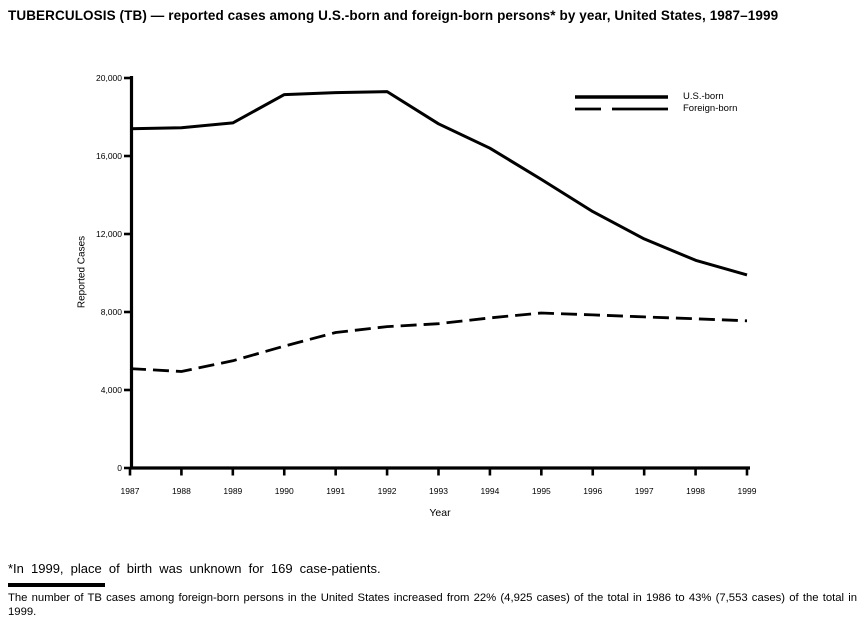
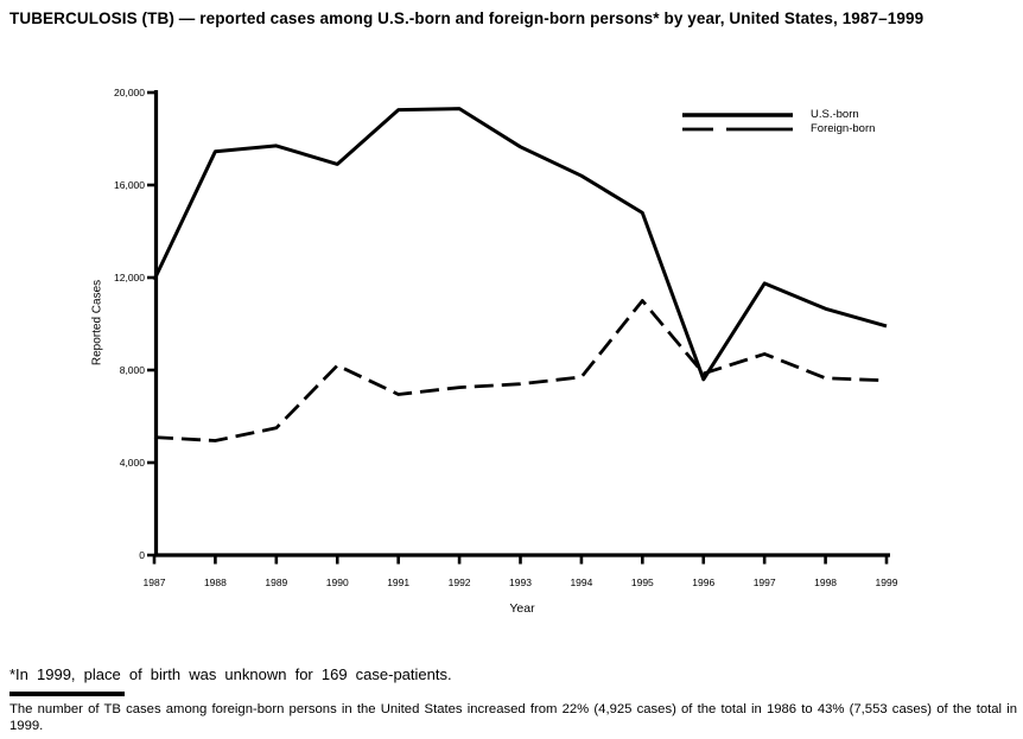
U.S.-born/1987: 17400 -> 11900
U.S.-born/1990: 19200 -> 16900
Foreign-born/1990: 6200 -> 8200
Foreign-born/1995: 8000 -> 11000
U.S.-born/1996: 13200 -> 7600
Foreign-born/1997: 7800 -> 8700
